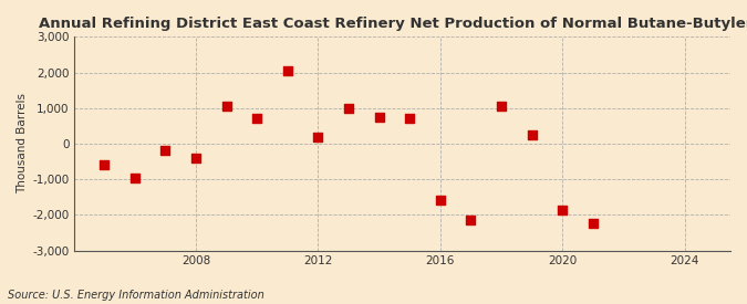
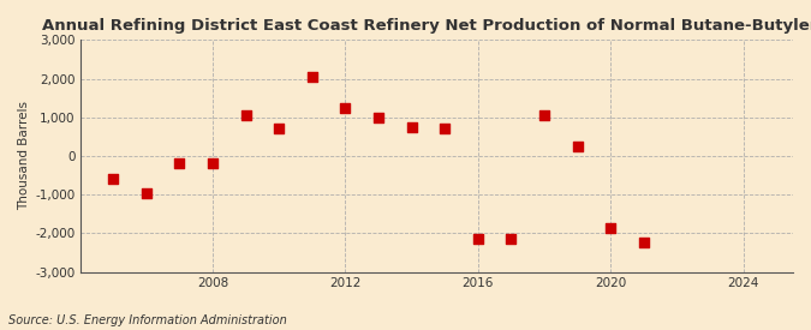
2008: -400 -> -200
2012: 200 -> 1,250
2016: -1,600 -> -2,150
